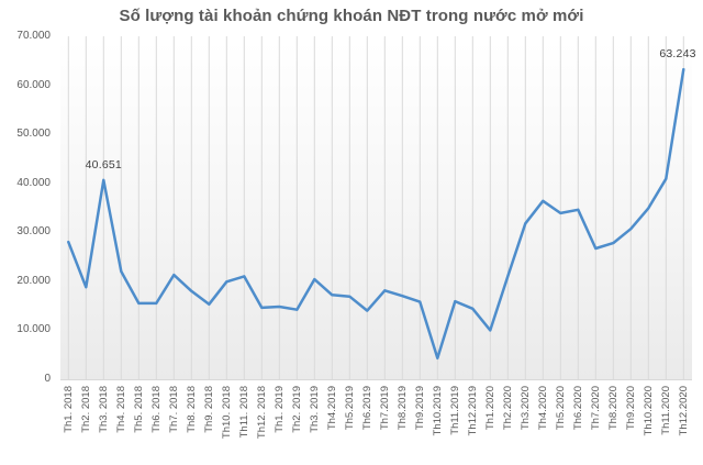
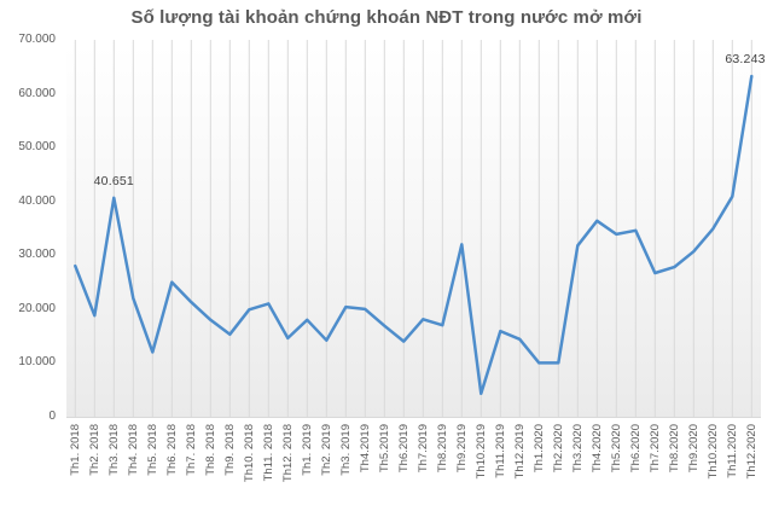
Th5. 2018: 16000 -> 12000
Th6. 2018: 16000 -> 25000
Th1. 2019: 15000 -> 18000
Th4.2019: 17000 -> 20000
Th9.2019: 16000 -> 32000
Th2.2020: 21000 -> 10000
